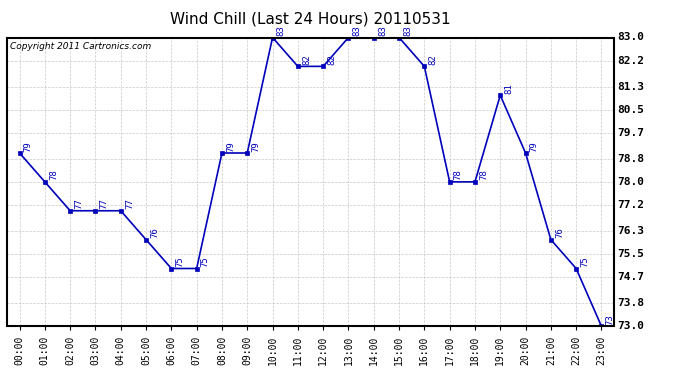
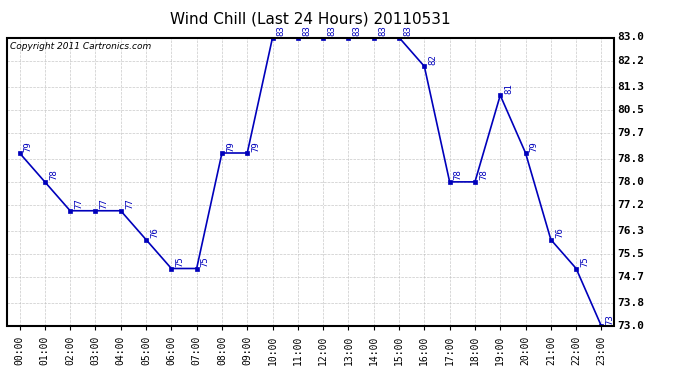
11:00: 82 -> 83
12:00: 82 -> 83
